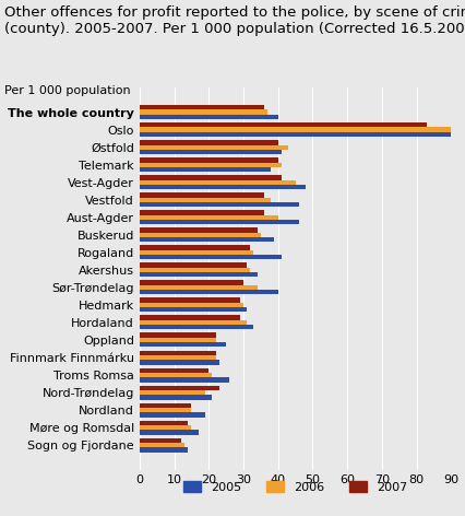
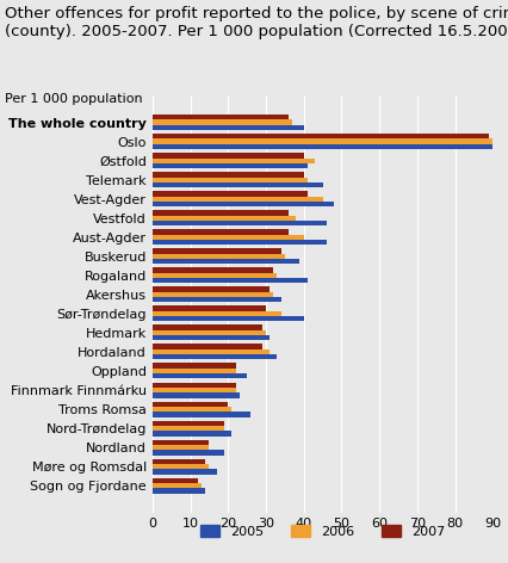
2007/Oslo: 83 -> 89
2005/Telemark: 38 -> 45
2007/Nord-Trøndelag: 23 -> 19
